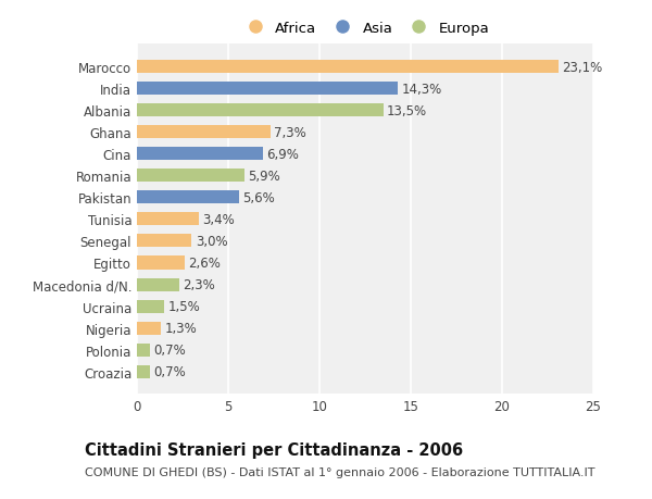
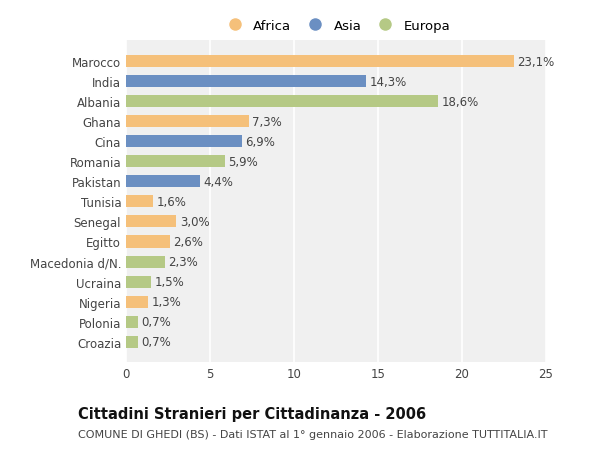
Albania: 13,5% -> 18,6%
Pakistan: 5,6% -> 4,4%
Tunisia: 3,4% -> 1,6%
